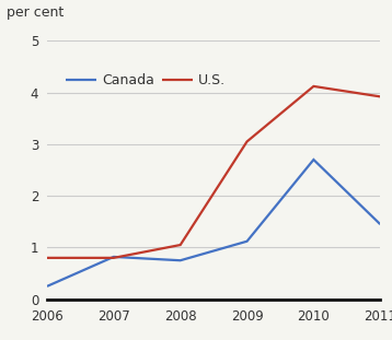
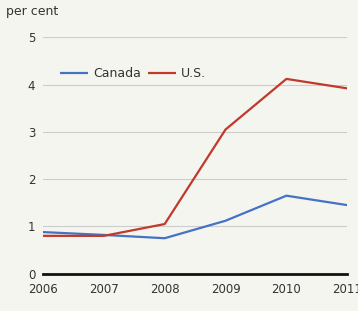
Canada/2006: 0.25 -> 0.88
Canada/2010: 2.70 -> 1.65
